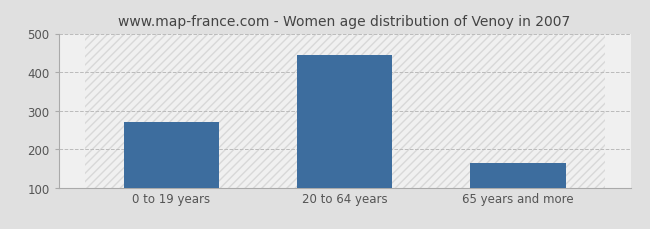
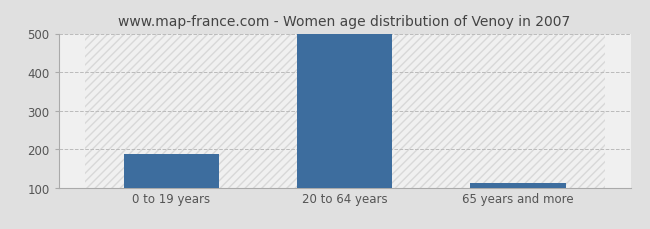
0 to 19 years: 270 -> 186
20 to 64 years: 445 -> 500
65 years and more: 165 -> 113
